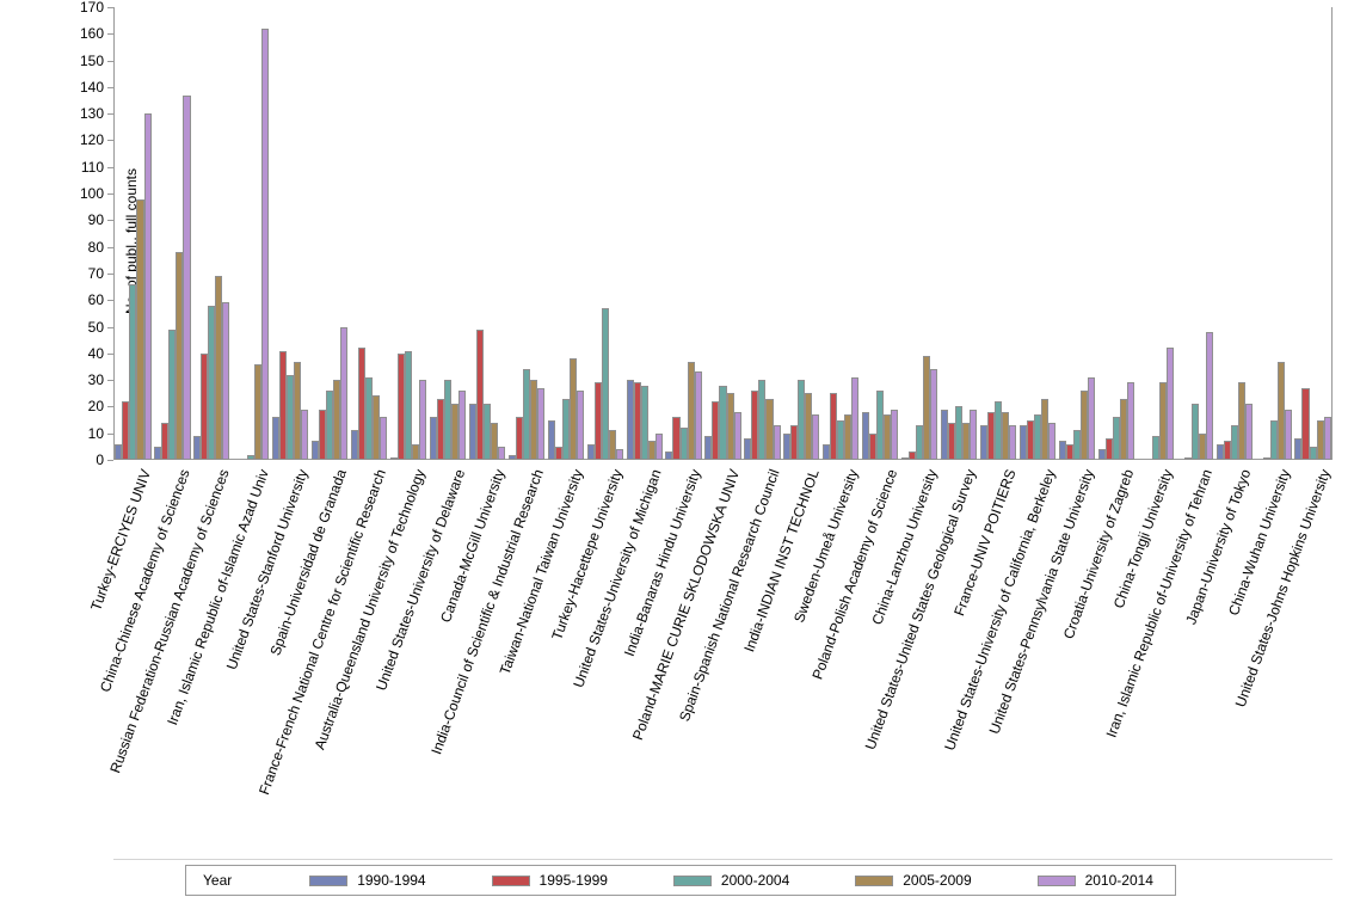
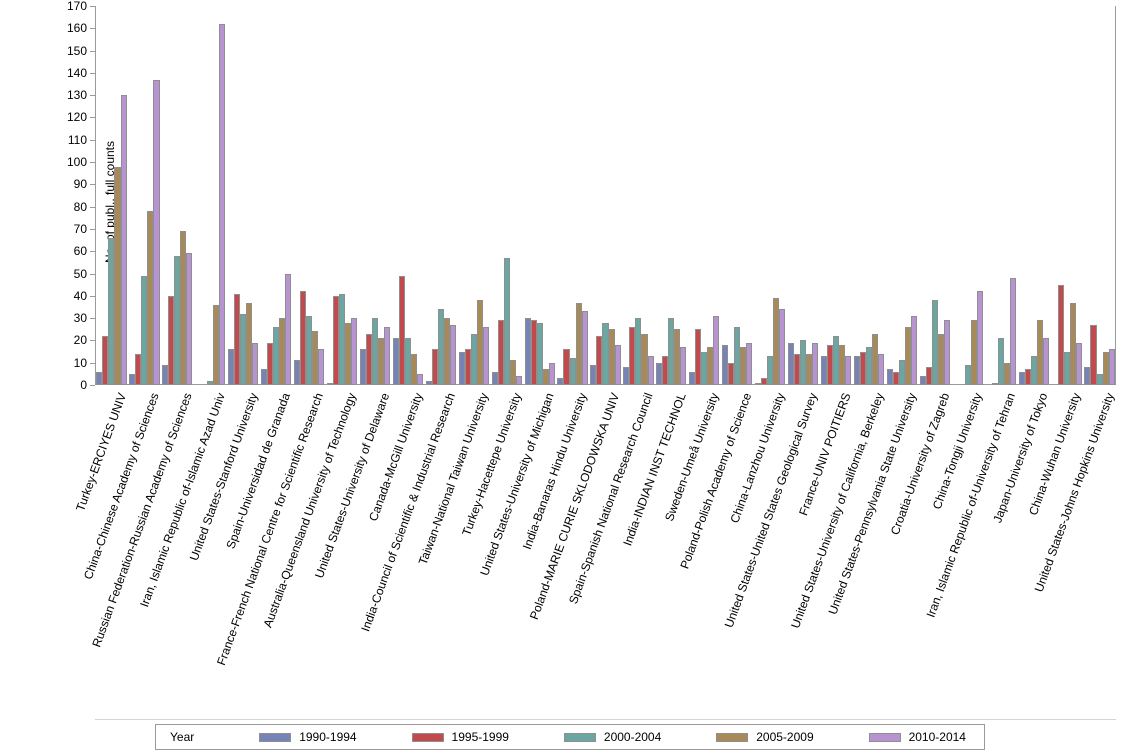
2005-2009/Australia-Queensland University of Technology: 6 -> 28
1995-1999/Taiwan-National Taiwan University: 5 -> 16
2000-2004/Croatia-University of Zagreb: 16 -> 38
1995-1999/China-Wuhan University: 1 -> 45
